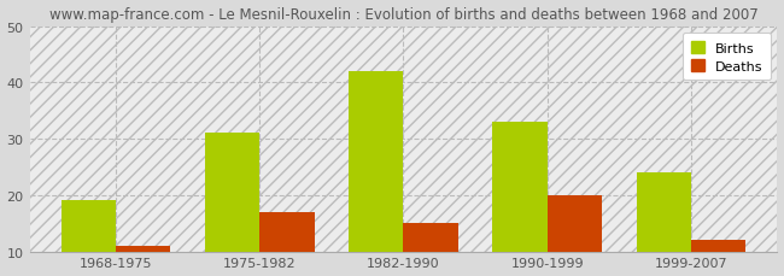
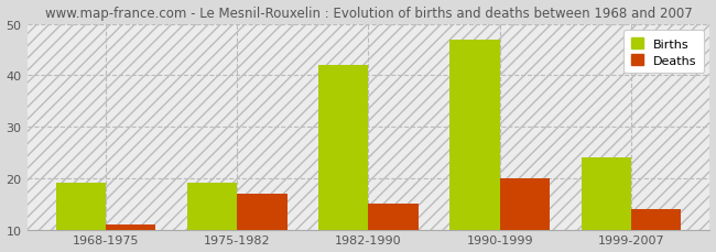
Births/1975-1982: 31 -> 19
Births/1990-1999: 33 -> 47
Deaths/1999-2007: 12 -> 14
